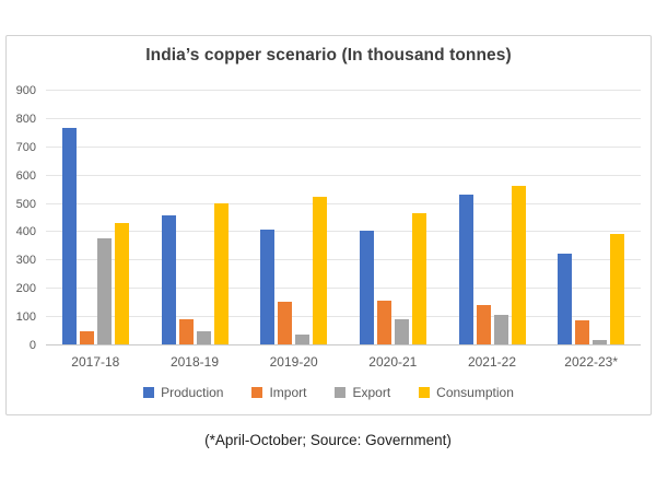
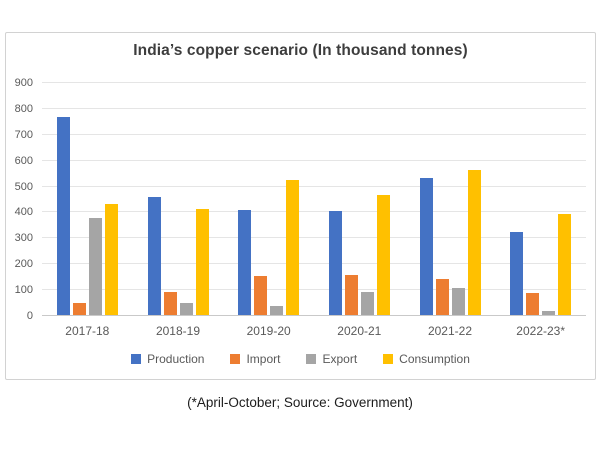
Consumption/2018-19: 500 -> 410
